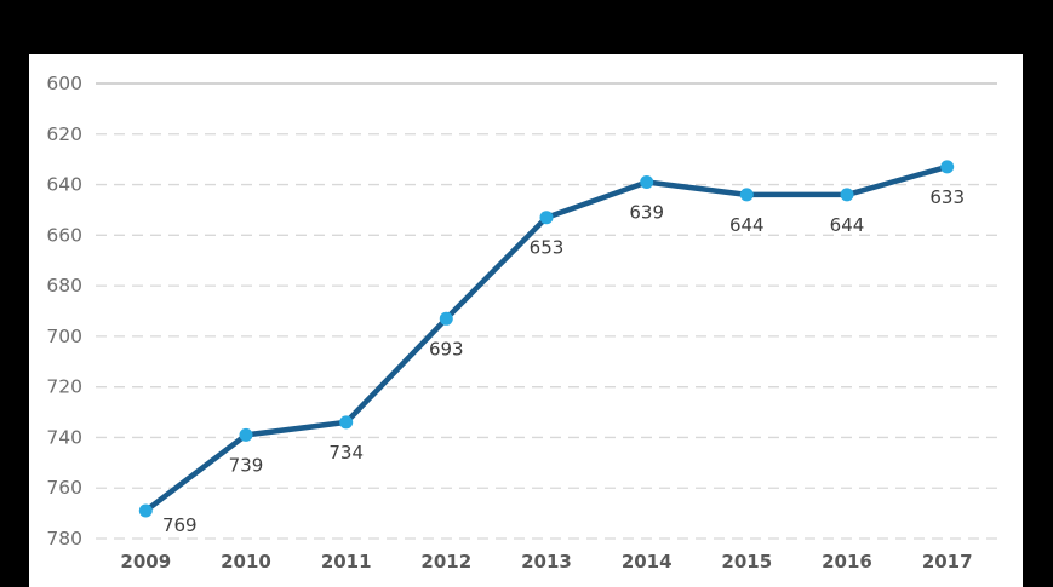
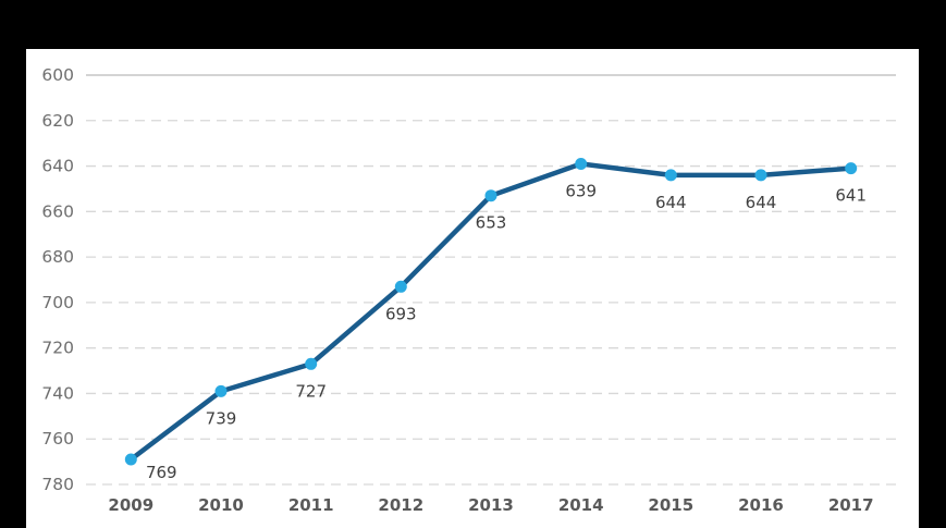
2011: 734 -> 727
2017: 633 -> 641
